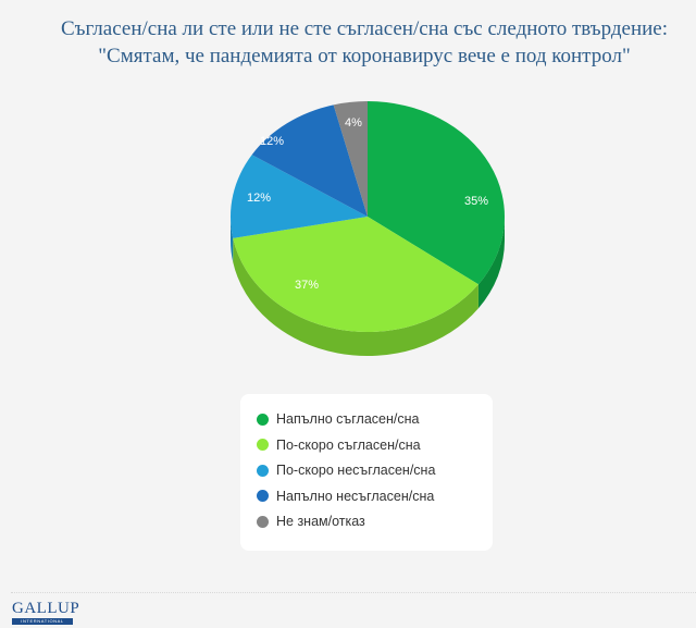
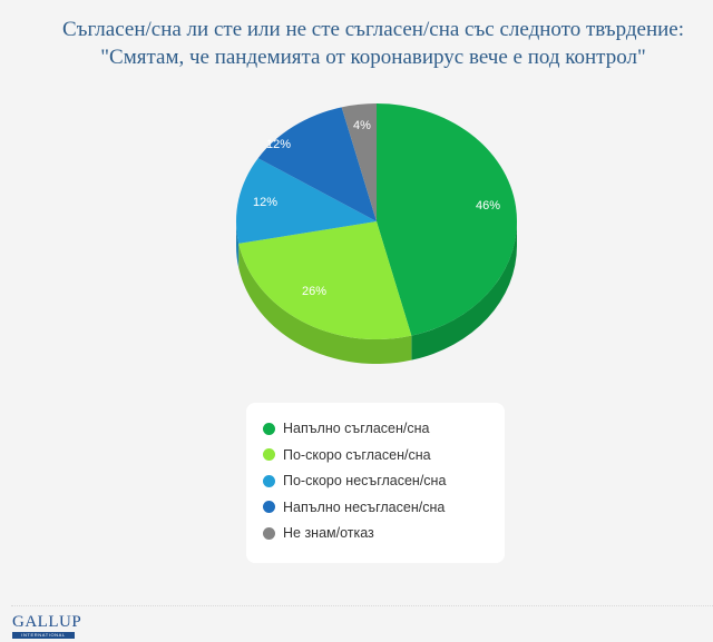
Напълно съгласен/сна: 35% -> 46%
По-скоро съгласен/сна: 37% -> 26%
